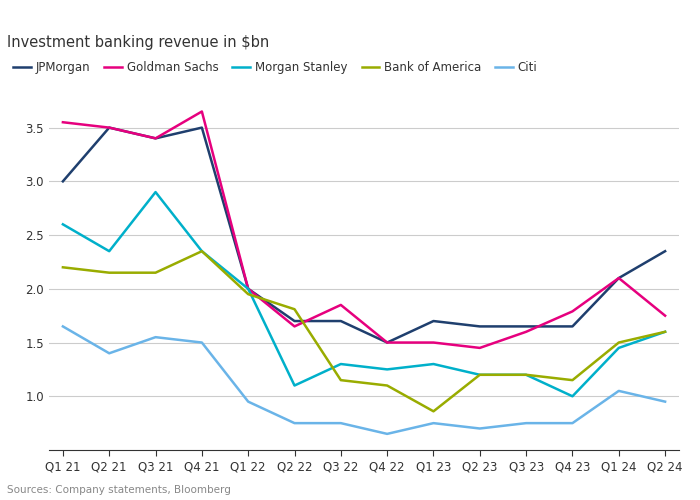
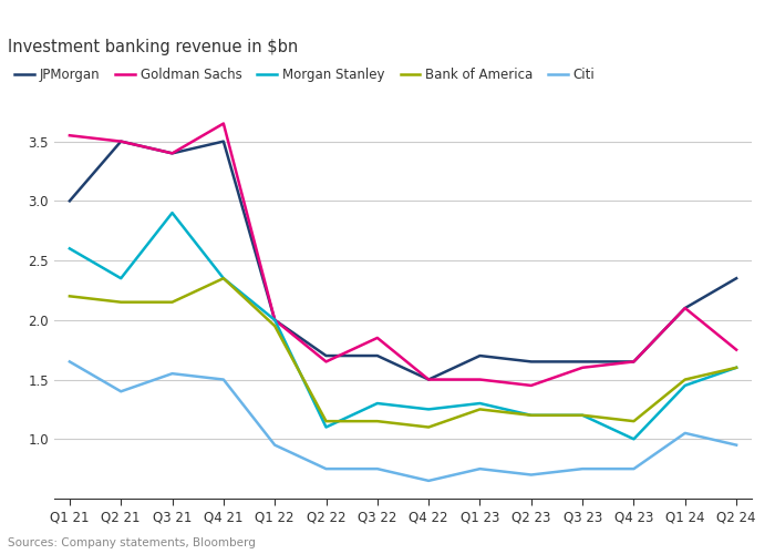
Bank of America/Q2 22: 1.81 -> 1.15
Bank of America/Q1 23: 0.86 -> 1.25
Goldman Sachs/Q4 23: 1.79 -> 1.65
